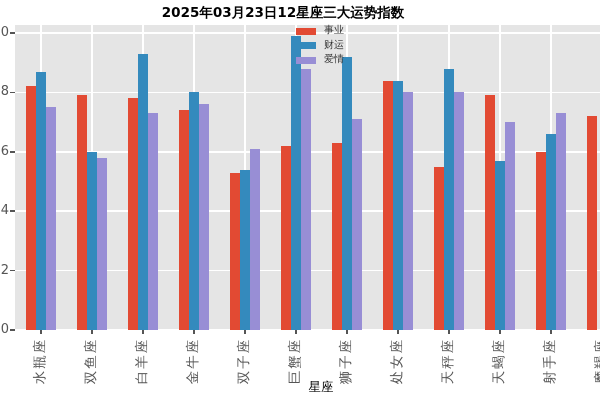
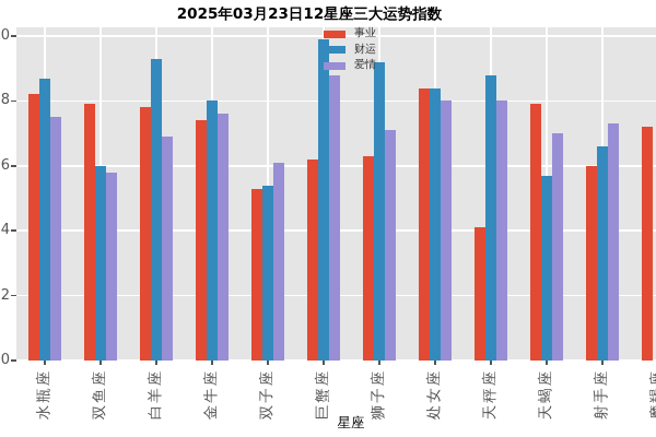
爱情/白羊座: 7.3 -> 6.9
事业/天秤座: 5.5 -> 4.1
